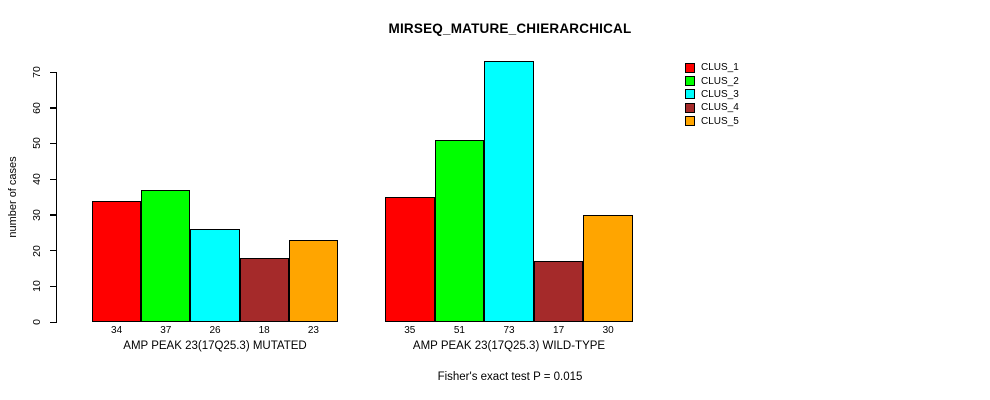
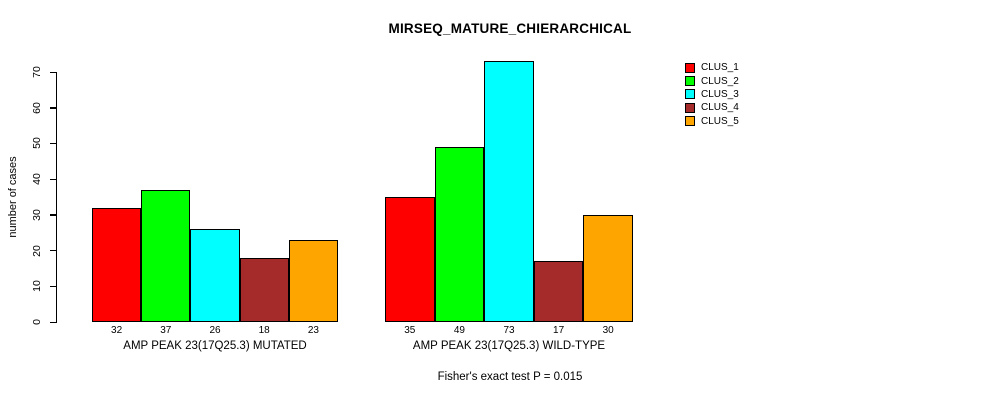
CLUS_1/AMP PEAK 23(17Q25.3) MUTATED: 34 -> 32
CLUS_2/AMP PEAK 23(17Q25.3) WILD-TYPE: 51 -> 49
